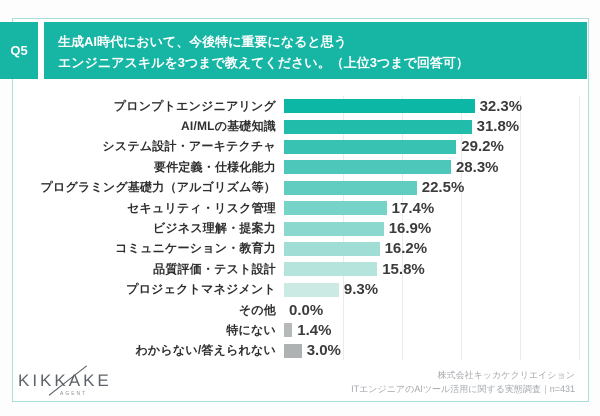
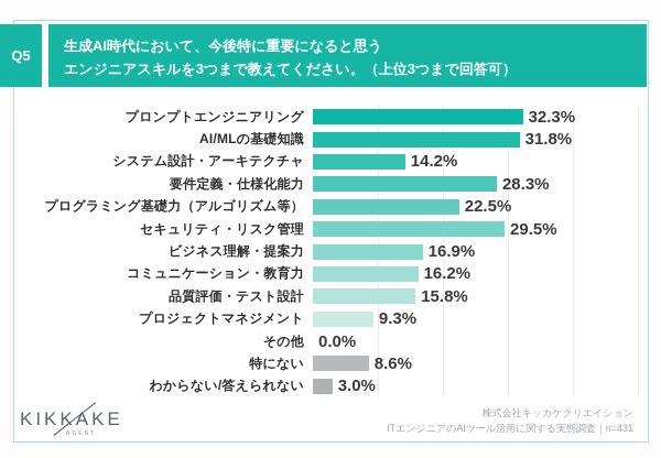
システム設計・アーキテクチャ: 29.2% -> 14.2%
セキュリティ・リスク管理: 17.4% -> 29.5%
特にない: 1.4% -> 8.6%
